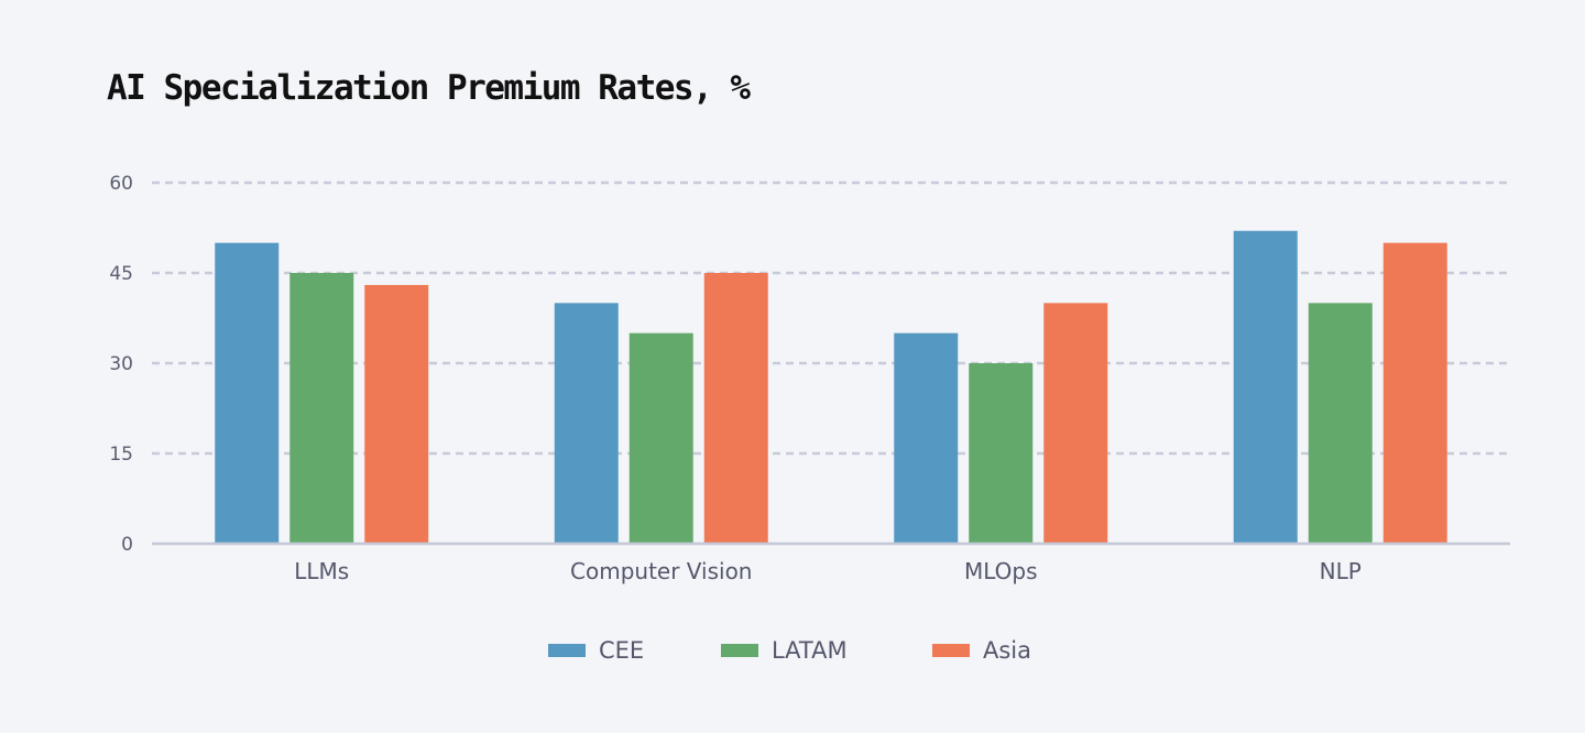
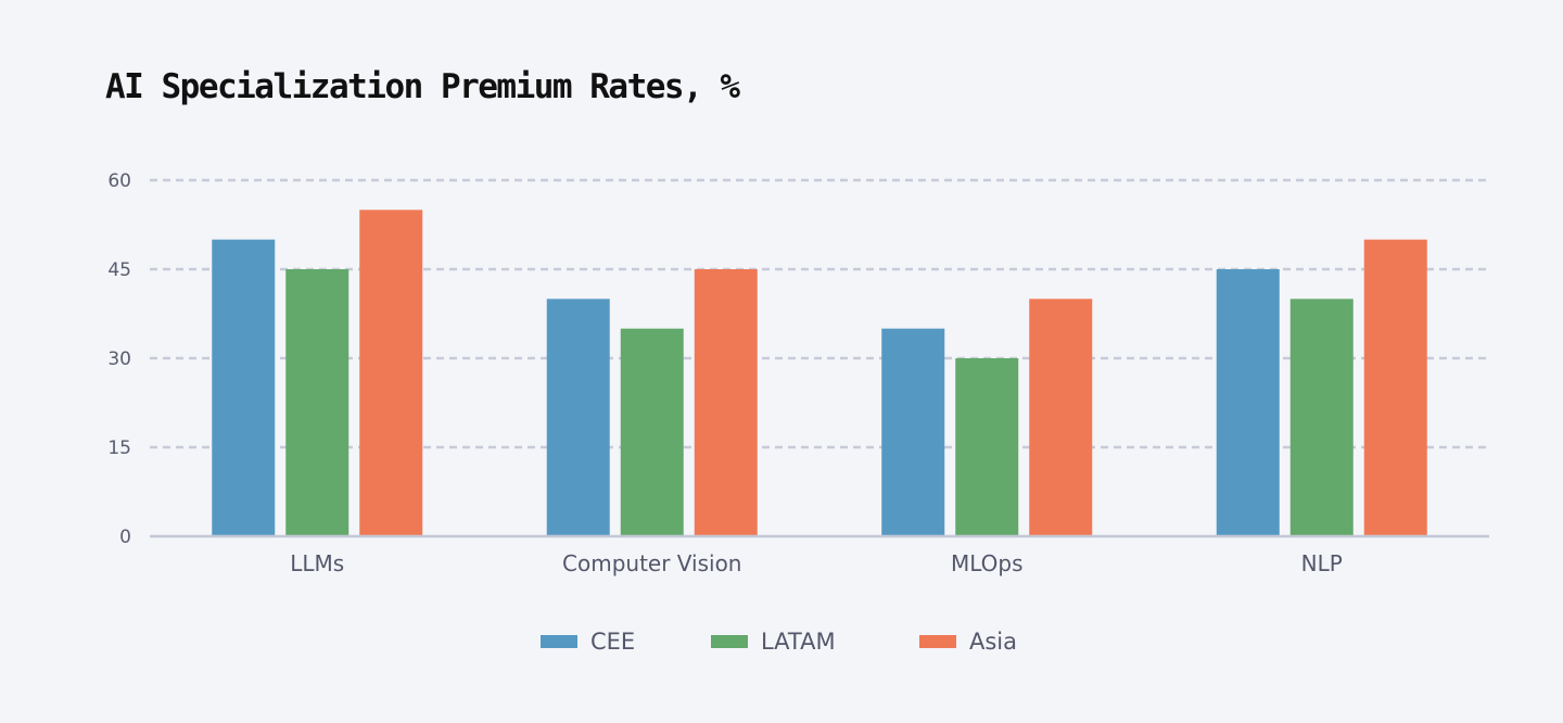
Asia/LLMs: 43 -> 55
CEE/NLP: 52 -> 45
